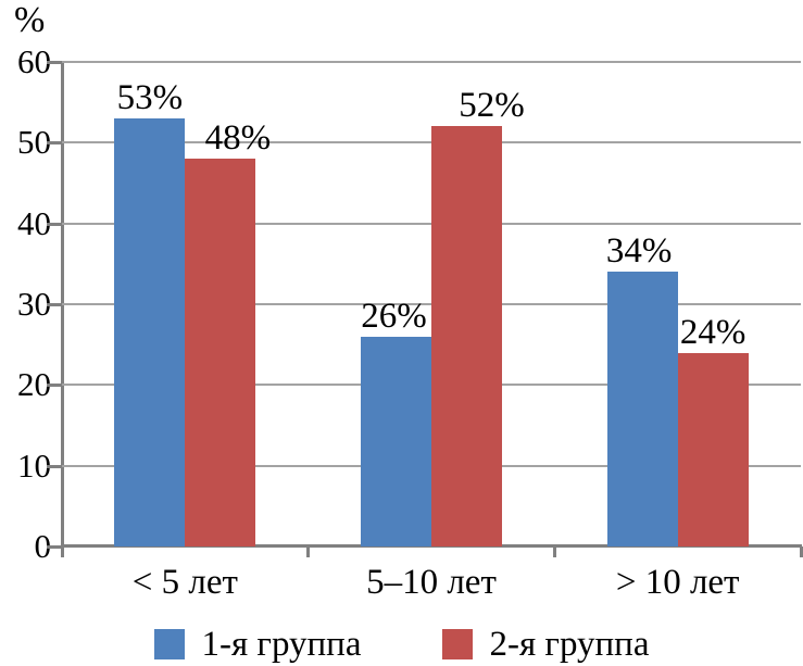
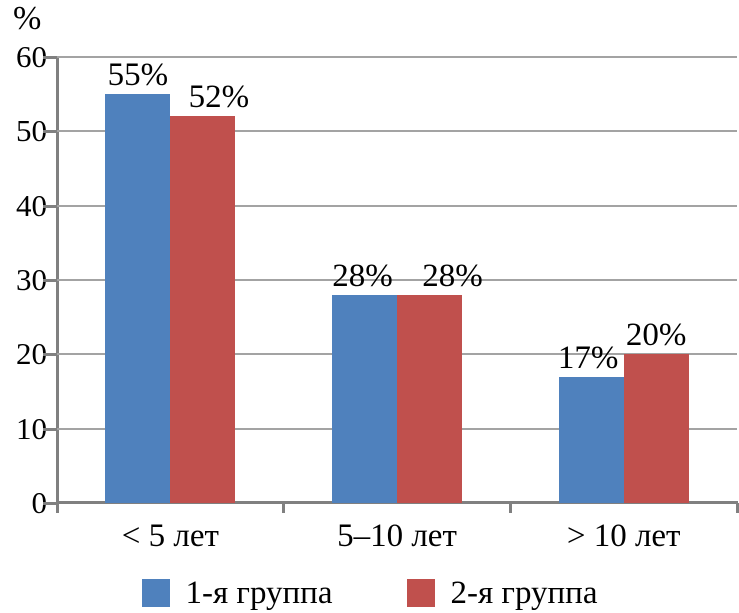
1-я группа/< 5 лет: 53% -> 55%
2-я группа/< 5 лет: 48% -> 52%
1-я группа/5–10 лет: 26% -> 28%
2-я группа/5–10 лет: 52% -> 28%
1-я группа/> 10 лет: 34% -> 17%
2-я группа/> 10 лет: 24% -> 20%
